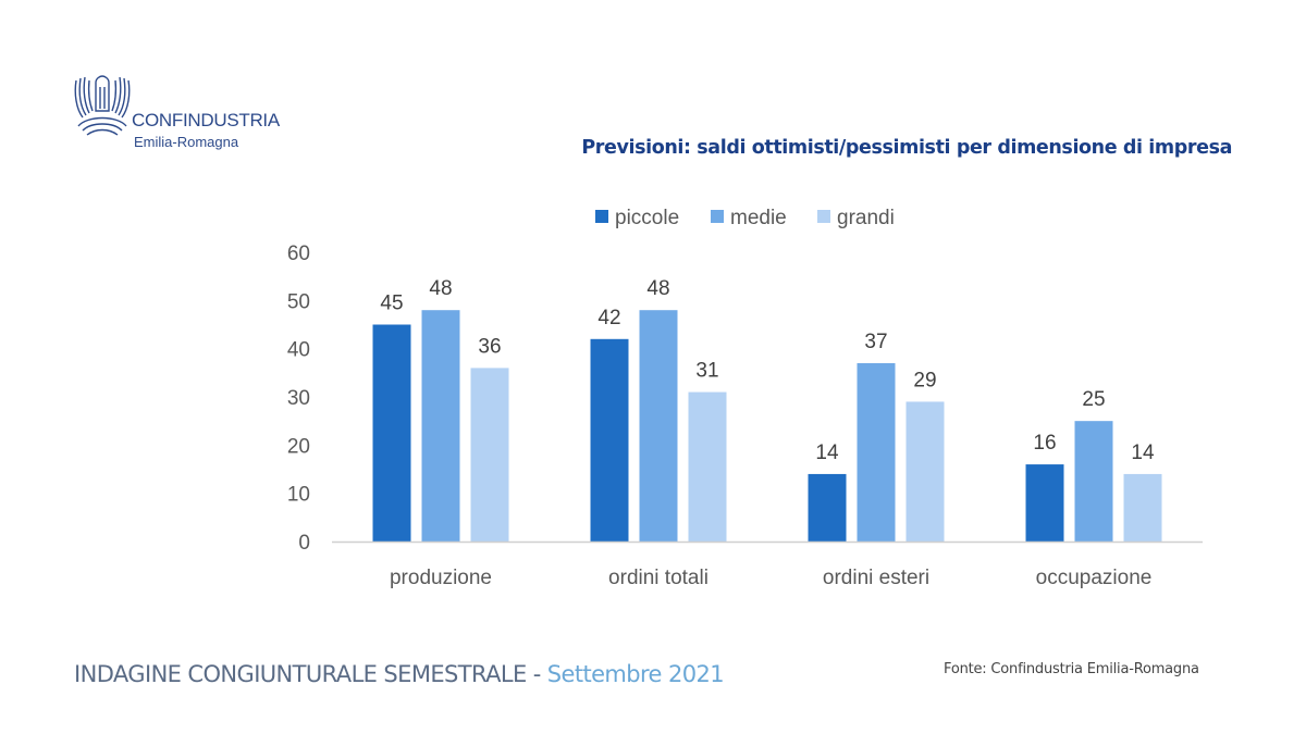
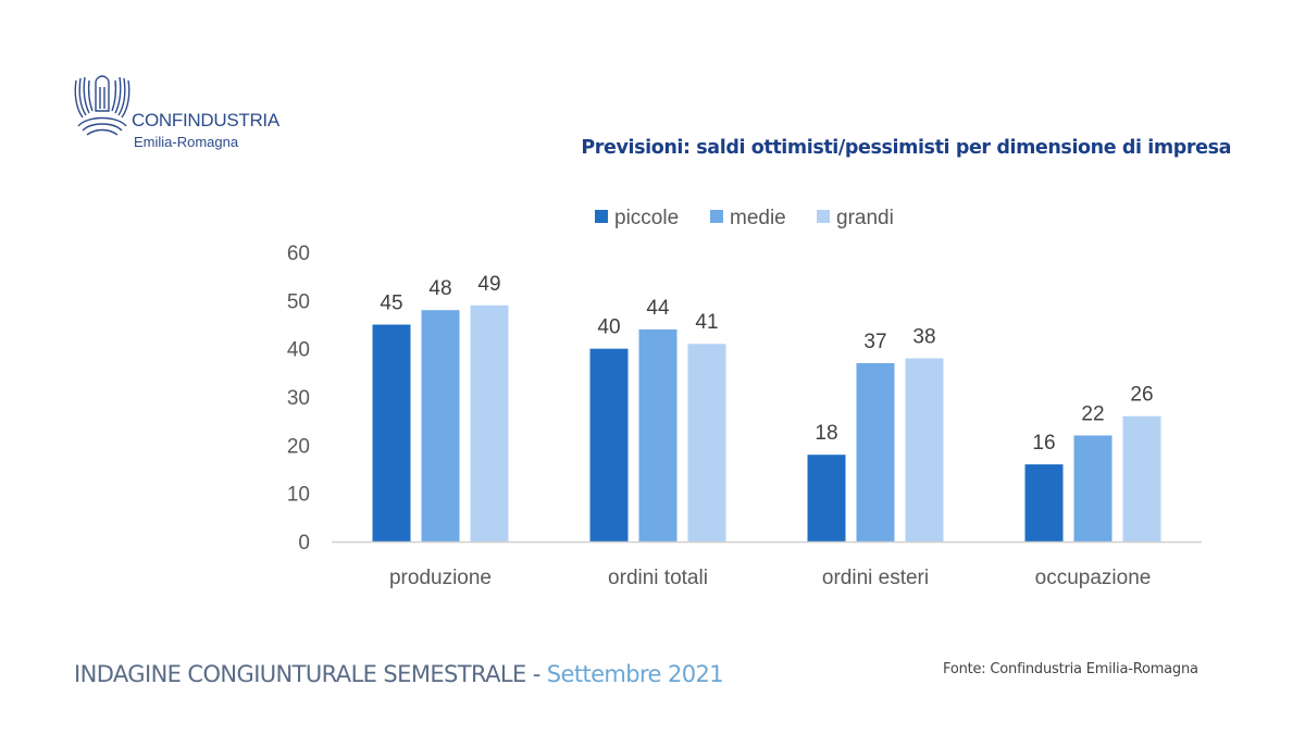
grandi/produzione: 36 -> 49
piccole/ordini totali: 42 -> 40
medie/ordini totali: 48 -> 44
grandi/ordini totali: 31 -> 41
piccole/ordini esteri: 14 -> 18
grandi/ordini esteri: 29 -> 38
medie/occupazione: 25 -> 22
grandi/occupazione: 14 -> 26
